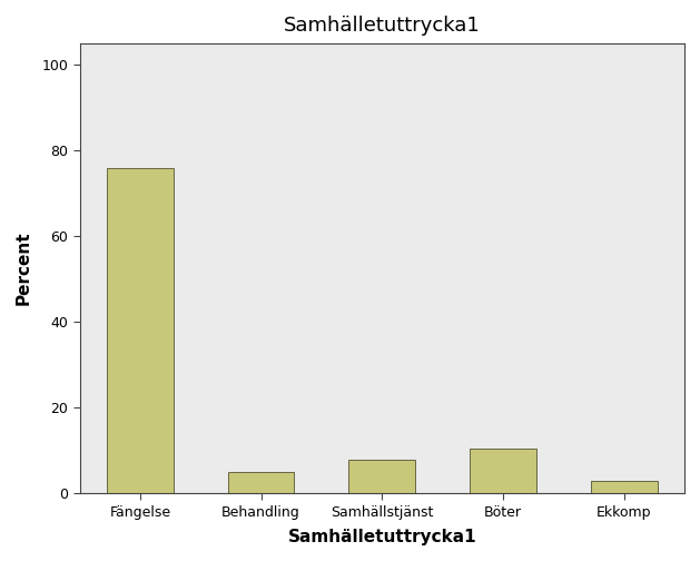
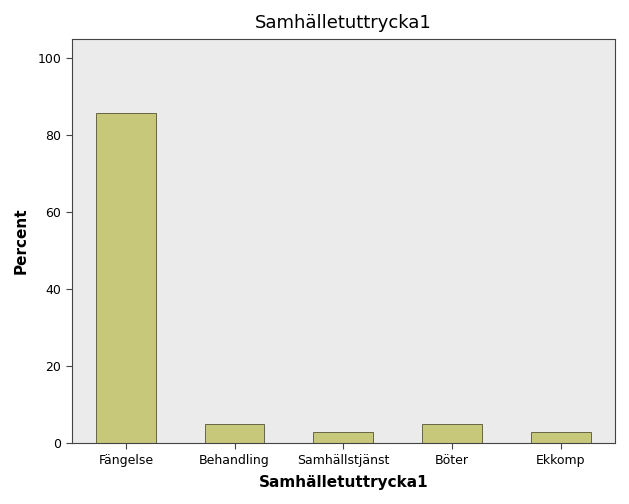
Fängelse: 76.0 -> 85.7
Samhällstjänst: 8.0 -> 2.9
Böter: 10.5 -> 5.0
